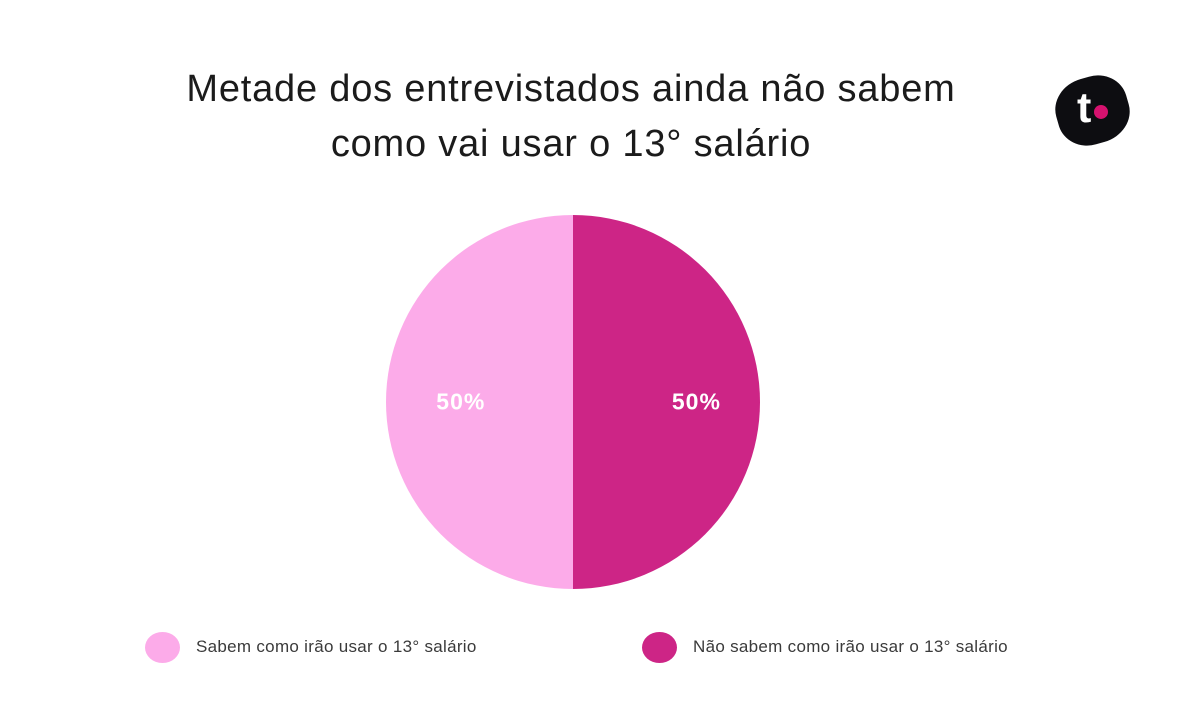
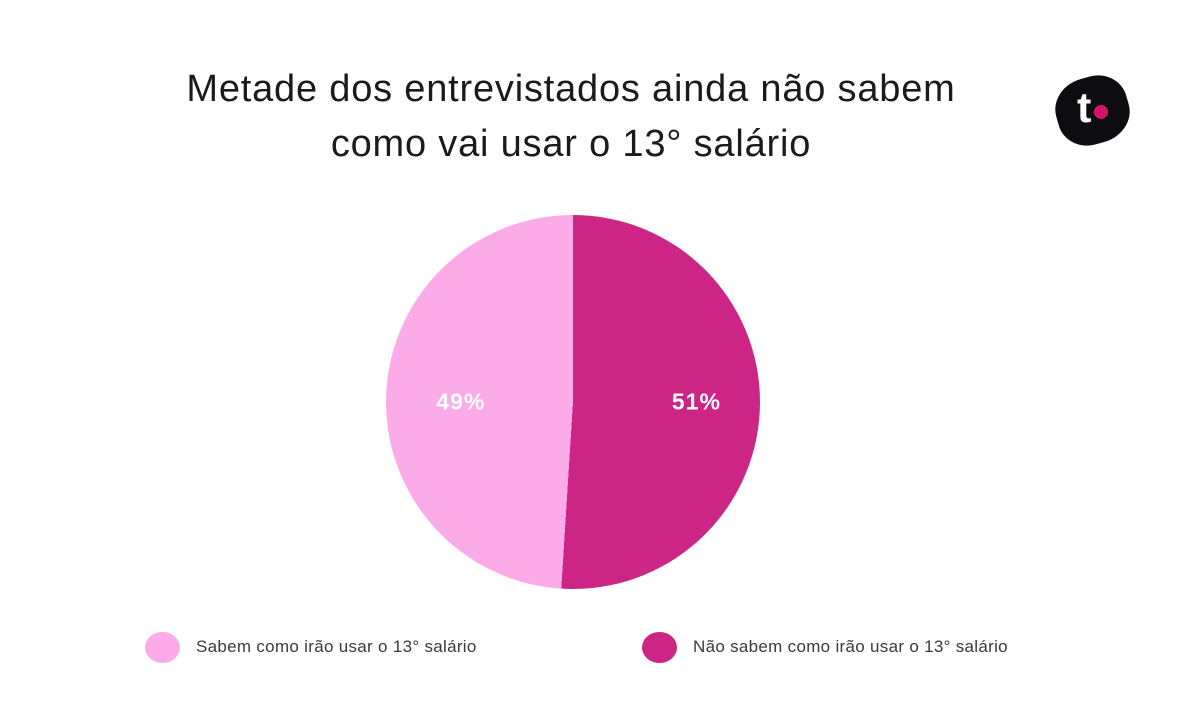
Sabem como irão usar o 13° salário: 50% -> 49%
Não sabem como irão usar o 13° salário: 50% -> 51%
